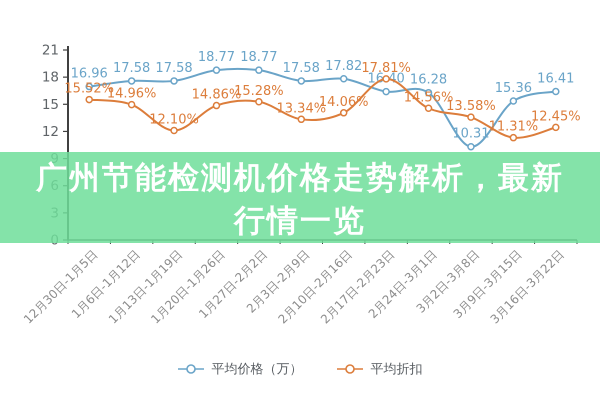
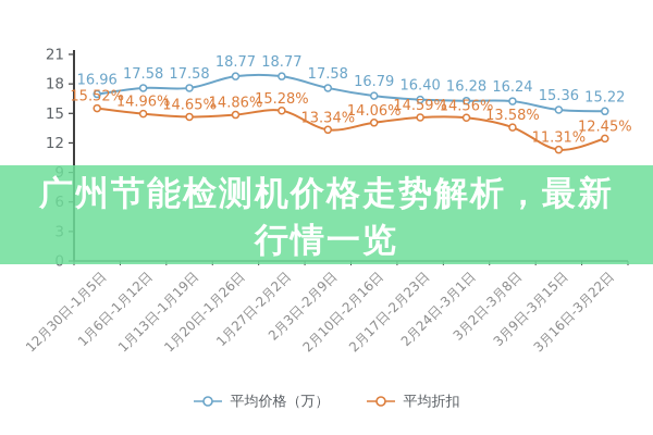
平均折扣/1月13日-1月19日: 12.10% -> 14.65%
平均价格（万）/2月10日-2月16日: 17.82 -> 16.79
平均折扣/2月17日-2月23日: 17.81% -> 14.59%
平均价格（万）/3月2日-3月8日: 10.31 -> 16.24
平均价格（万）/3月16日-3月22日: 16.41 -> 15.22
